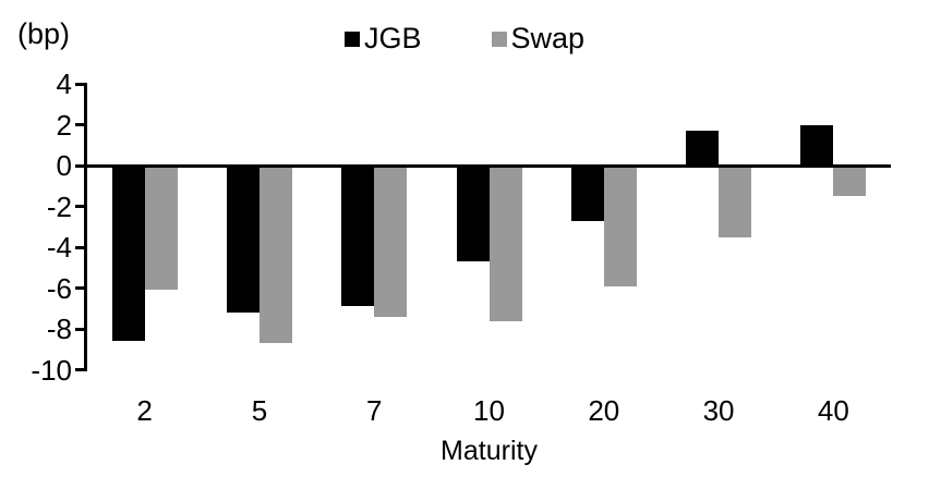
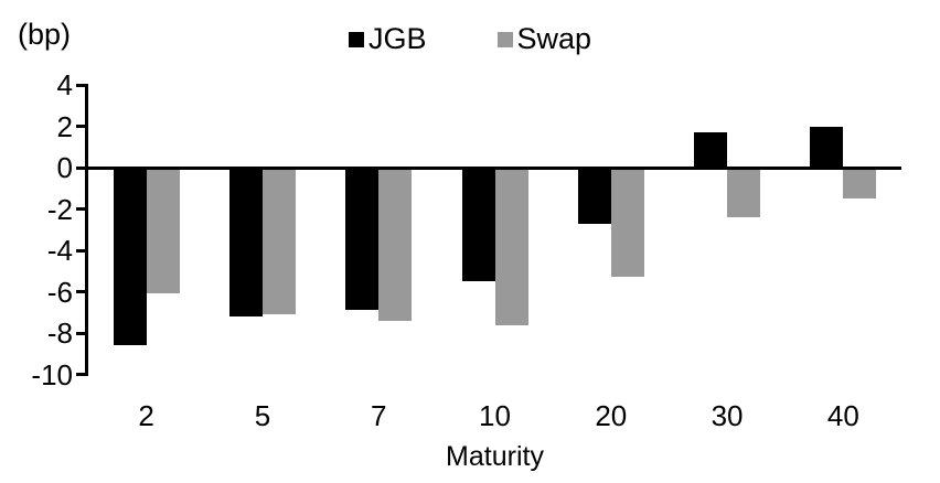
Swap/5: -8.7 -> -7.1
JGB/10: -4.7 -> -5.5
Swap/20: -5.9 -> -5.3
Swap/30: -3.5 -> -2.4
